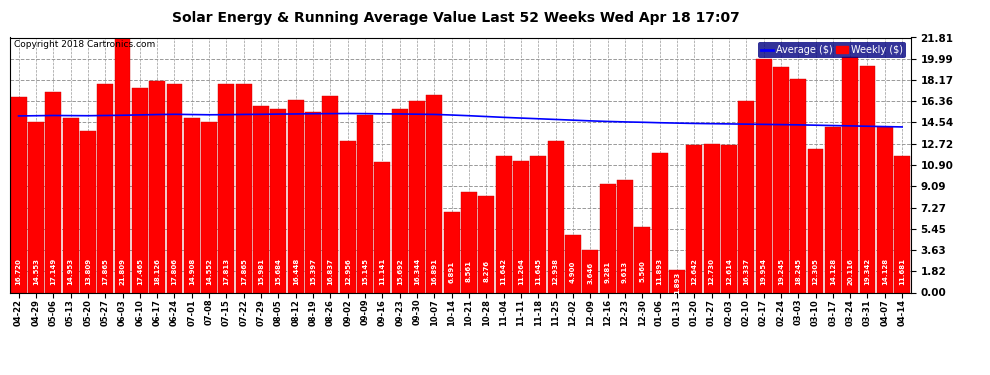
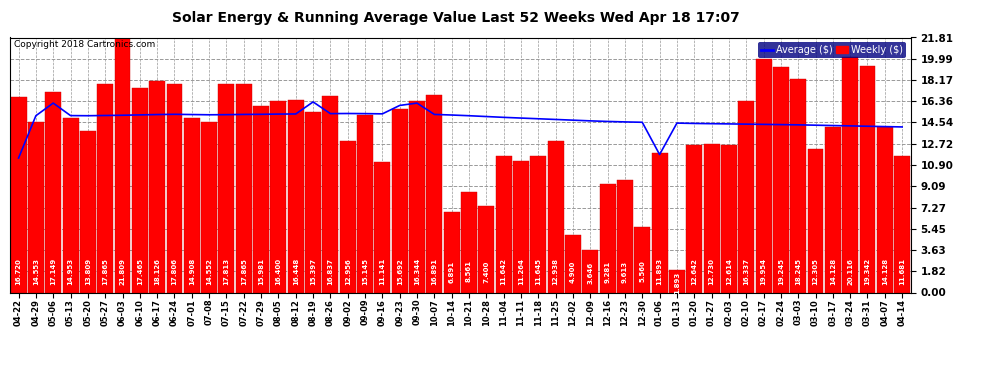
Average ($)/04-22: 15.1 -> 11.5
Average ($)/05-06: 15.1 -> 16.2
Weekly ($)/08-05: 15.7 -> 16.4
Average ($)/08-19: 15.3 -> 16.3
Average ($)/09-23: 15.3 -> 16.0
Average ($)/09-30: 15.2 -> 16.2
Weekly ($)/10-28: 8.3 -> 7.4
Average ($)/01-06: 14.5 -> 11.8
